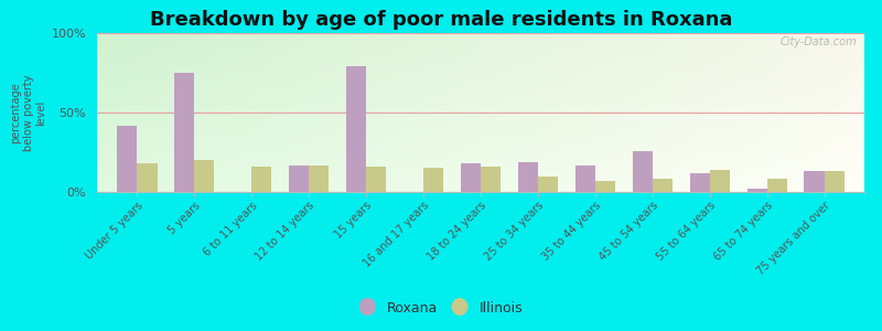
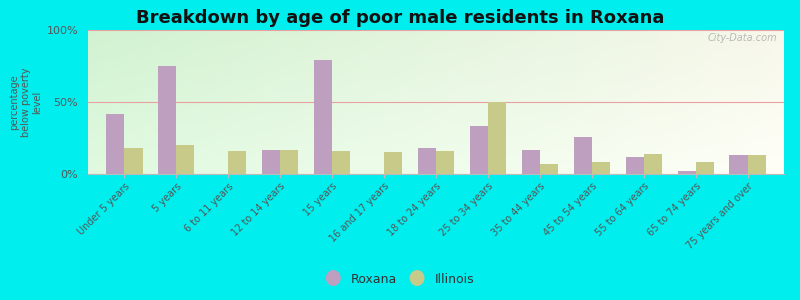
Roxana/25 to 34 years: 19% -> 33%
Illinois/25 to 34 years: 10% -> 50%
